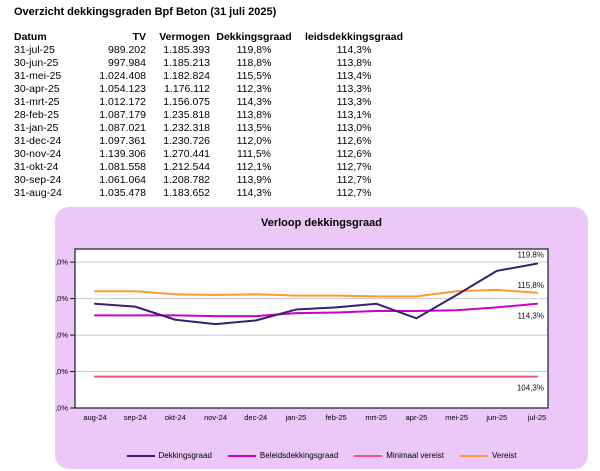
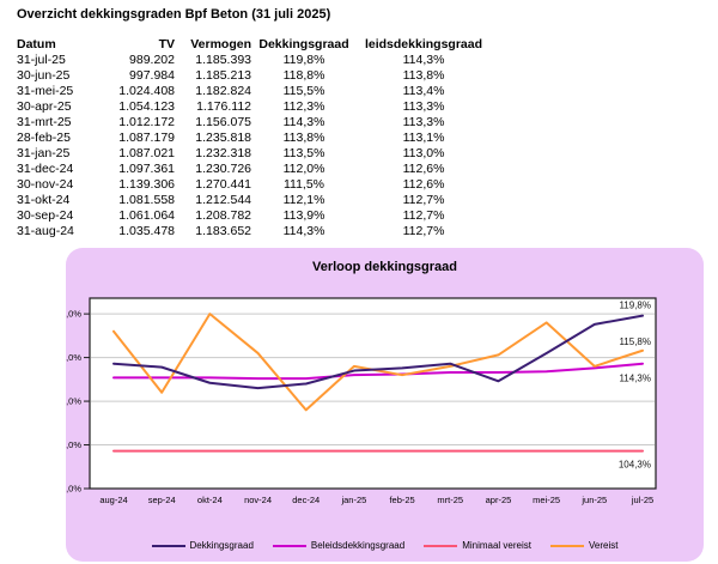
Vereist/aug-24: 116% -> 118%
Vereist/sep-24: 116% -> 111%
Vereist/okt-24: 116% -> 120%
Vereist/dec-24: 116% -> 109%
Vereist/jan-25: 115% -> 114%
Vereist/feb-25: 115% -> 113%
Vereist/mrt-25: 115% -> 114%
Vereist/mei-25: 116% -> 119%
Vereist/jun-25: 116% -> 114%
